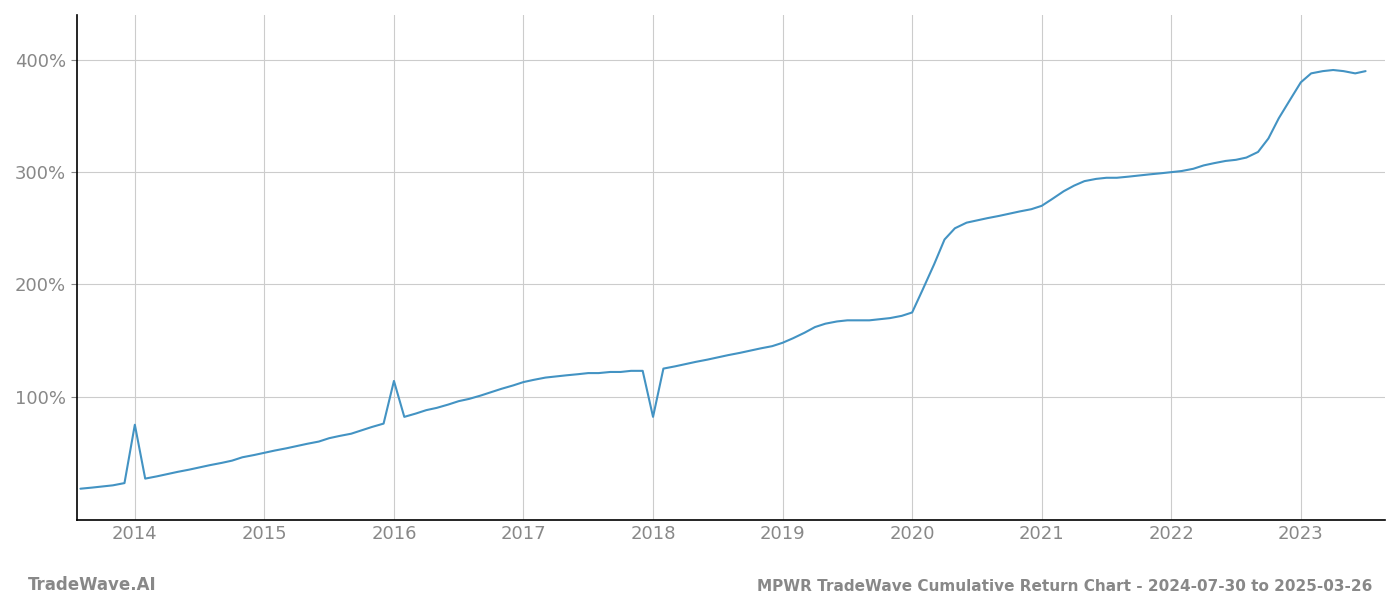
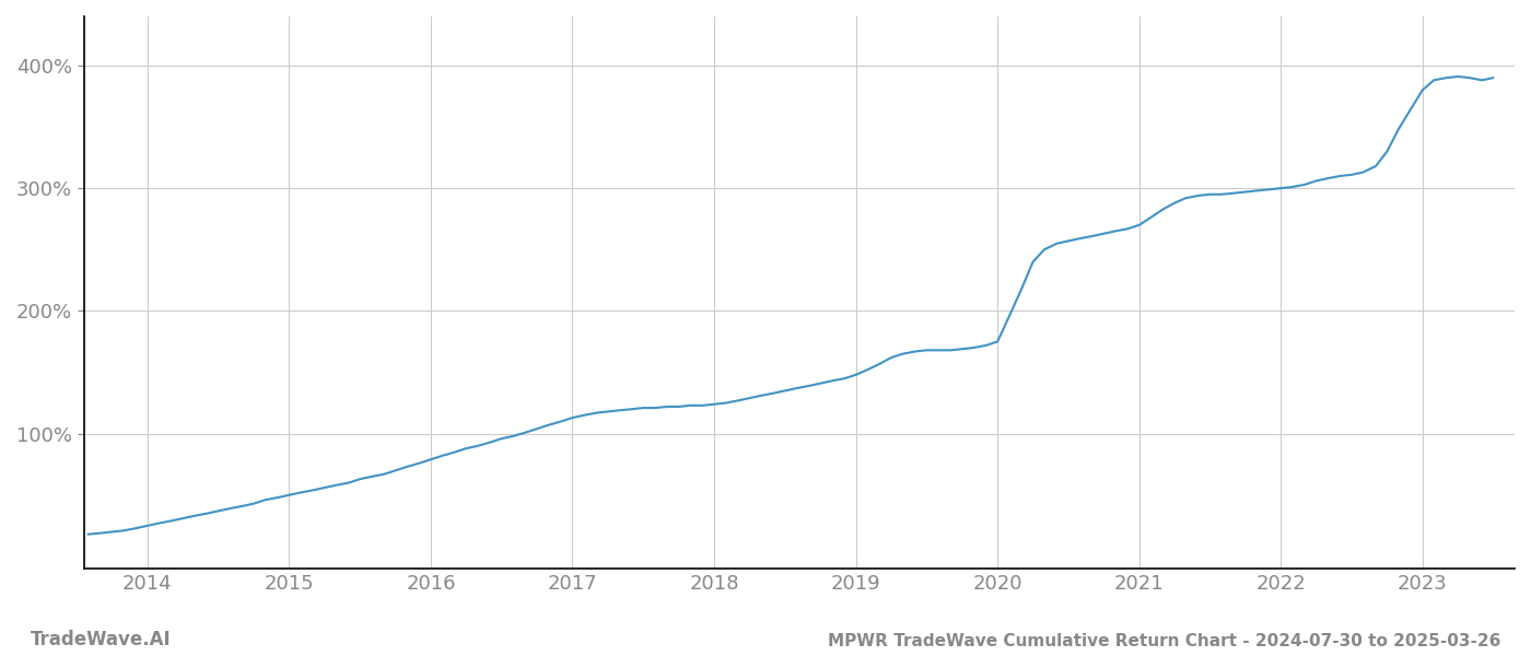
2014: 75% -> 25%
2016: 114% -> 79%
2018: 82% -> 124%
